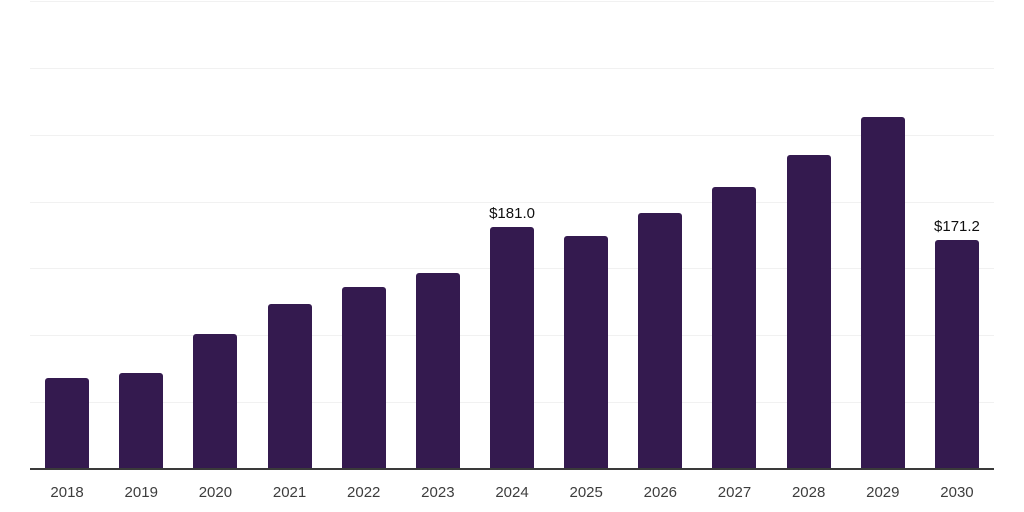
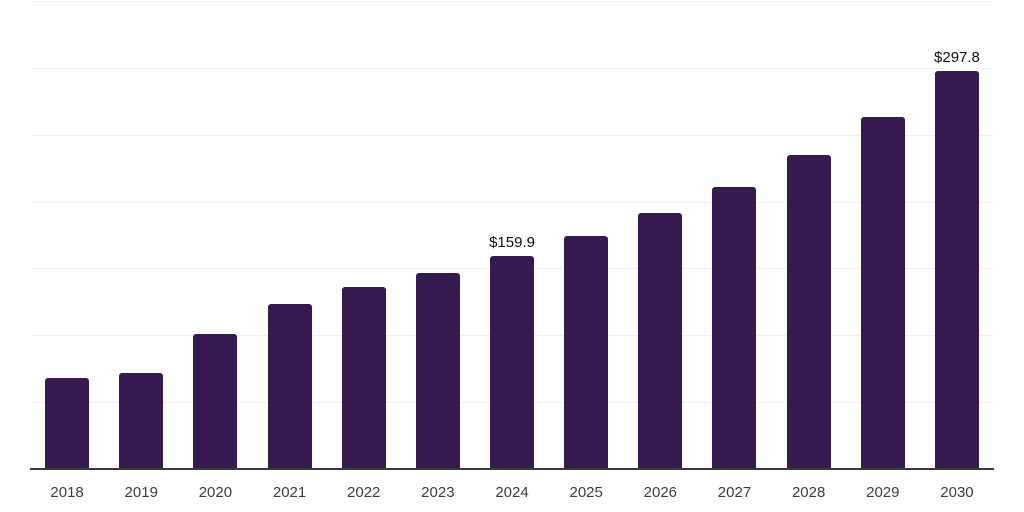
2024: $181.0 -> $159.9
2030: $171.2 -> $297.8
